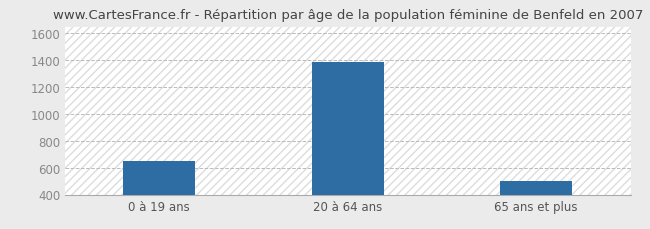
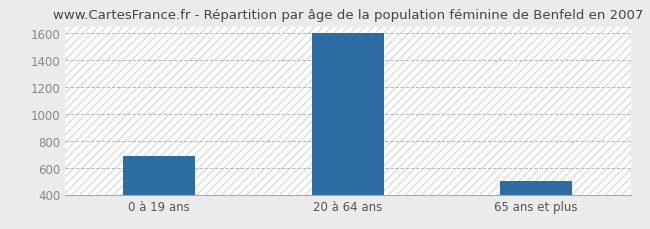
0 à 19 ans: 650 -> 690
20 à 64 ans: 1390 -> 1600
